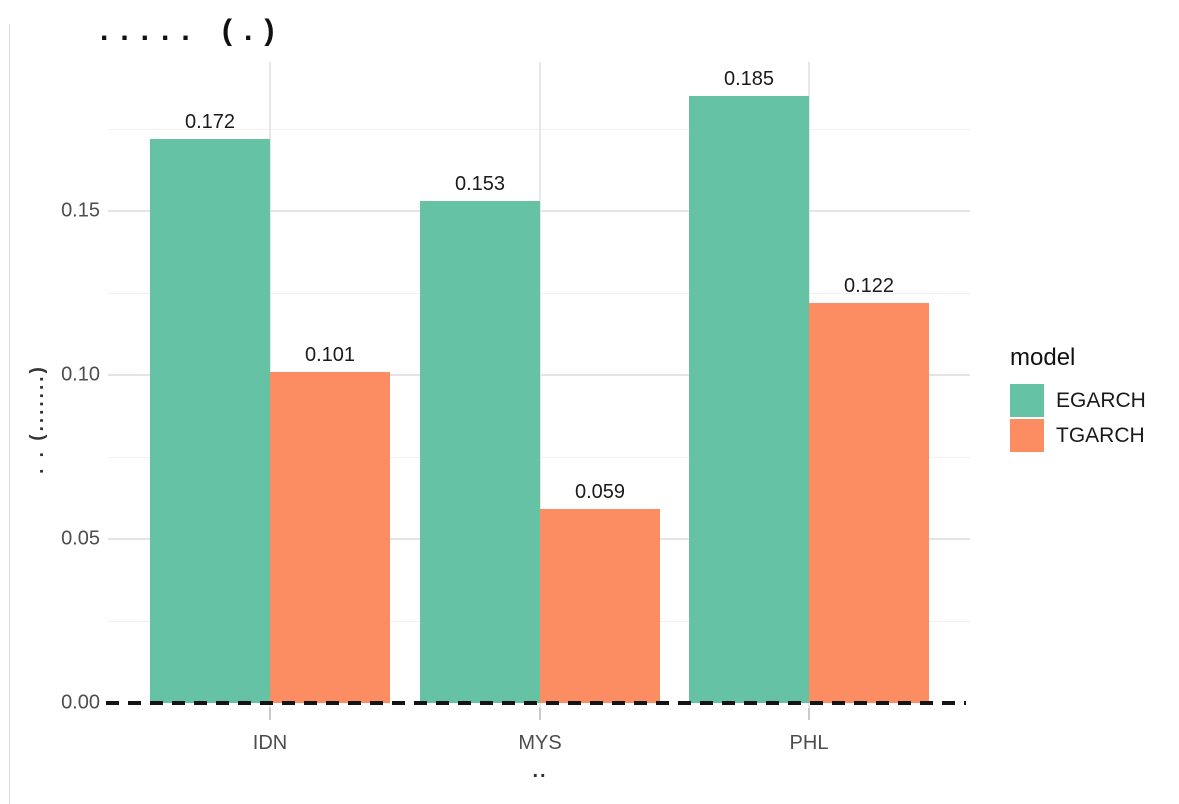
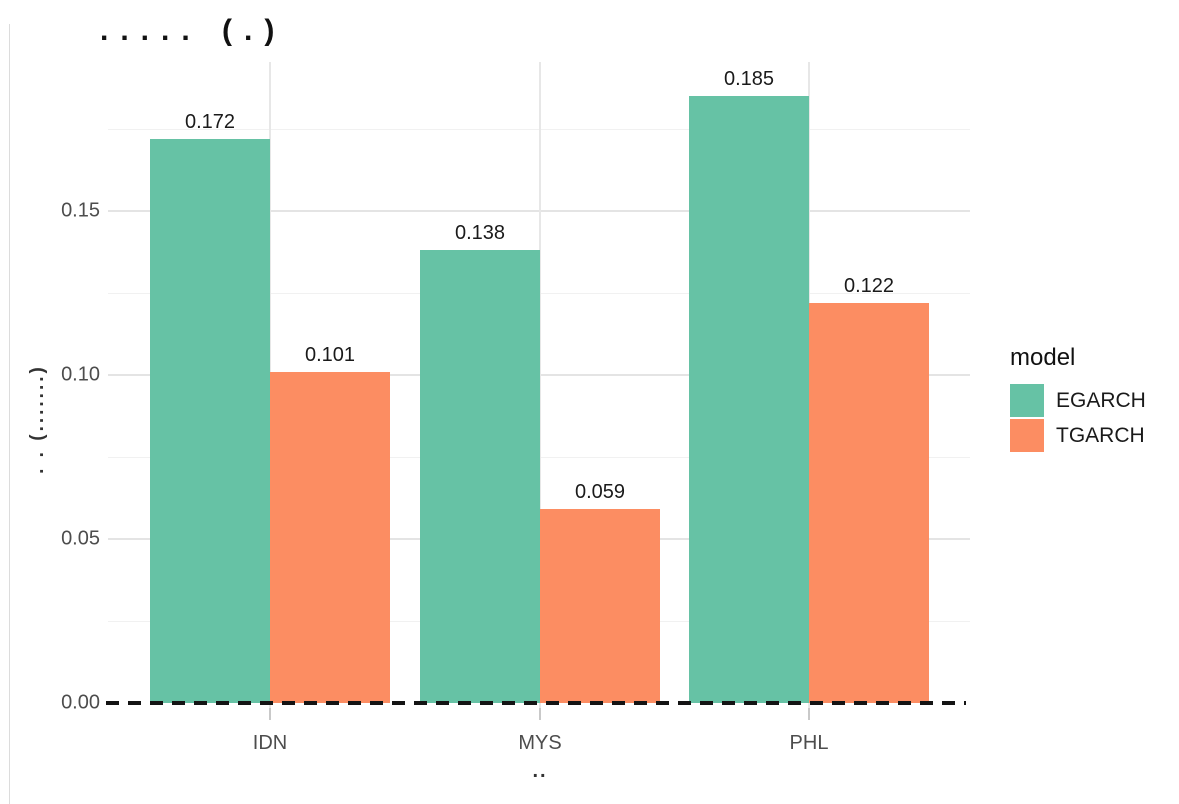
EGARCH/MYS: 0.153 -> 0.138
